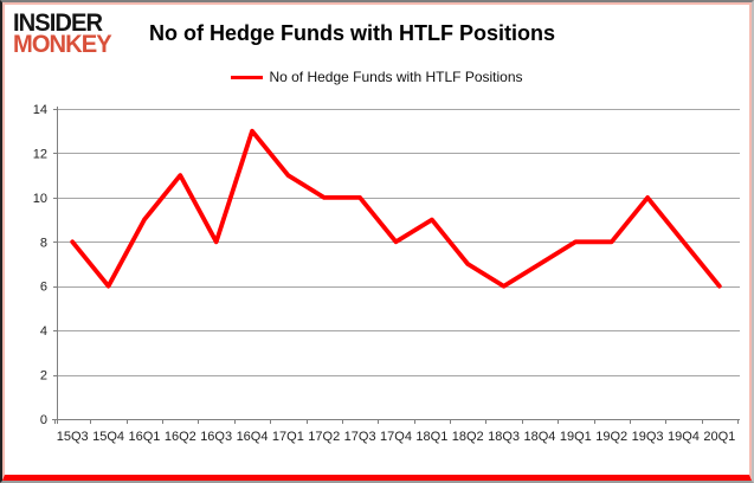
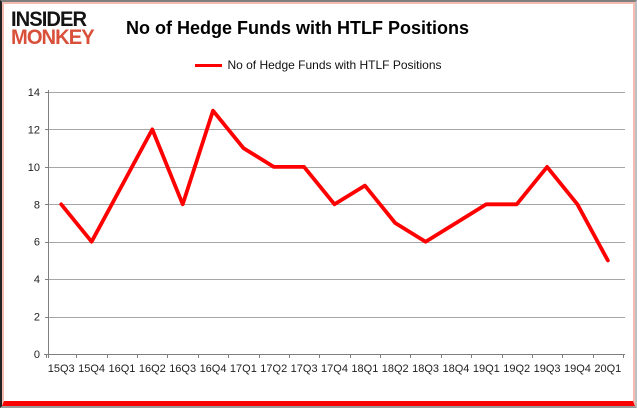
16Q2: 11 -> 12
20Q1: 6 -> 5
